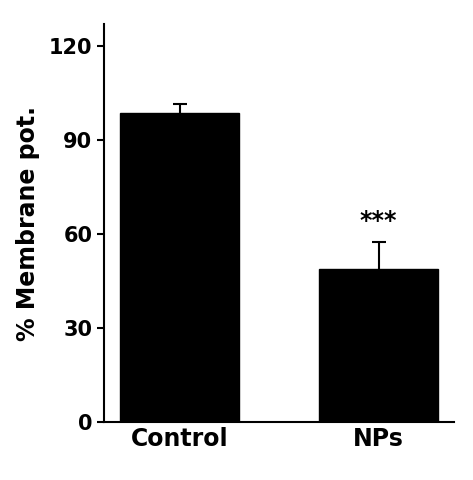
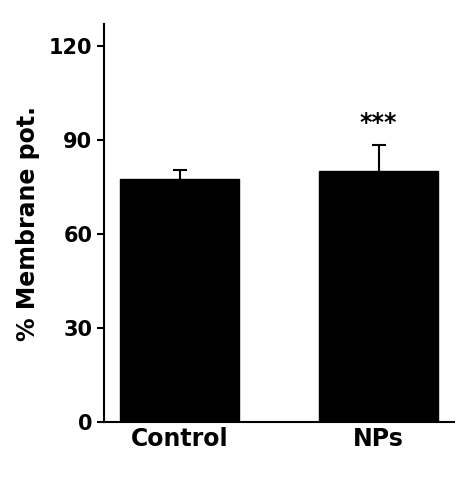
Control: 98.5 -> 77.5
NPs: 49.0 -> 80.0
